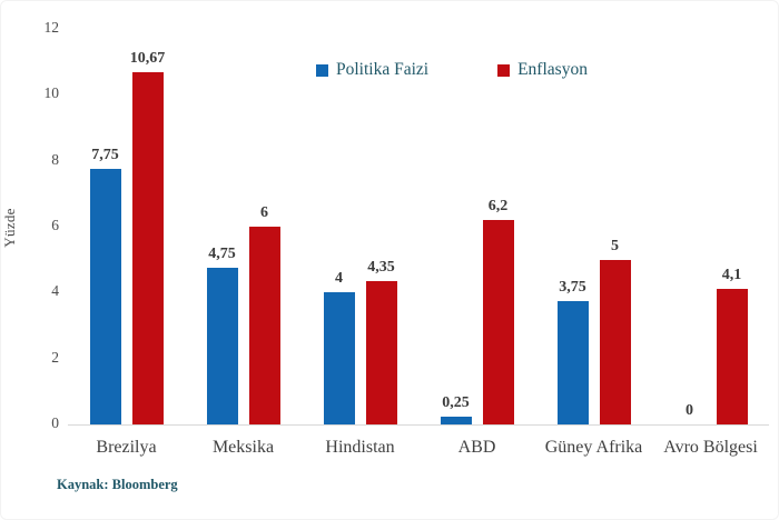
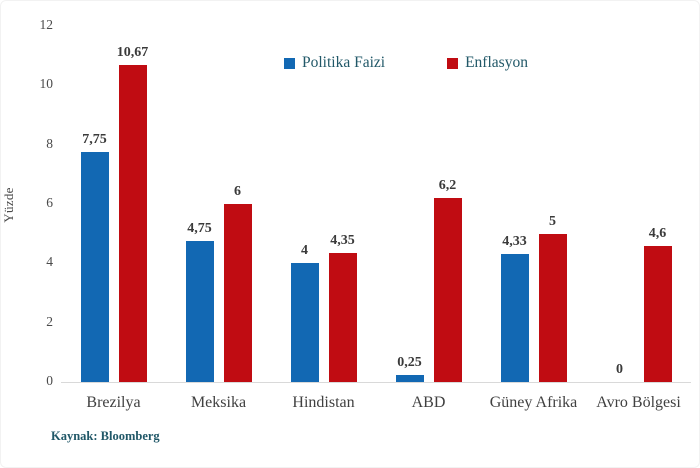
Politika Faizi/Güney Afrika: 3,75 -> 4,33
Enflasyon/Avro Bölgesi: 4,1 -> 4,6
